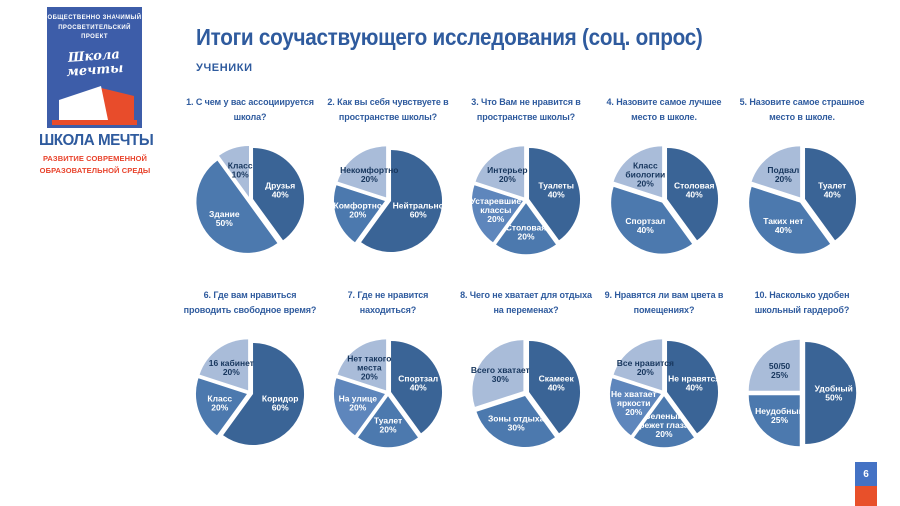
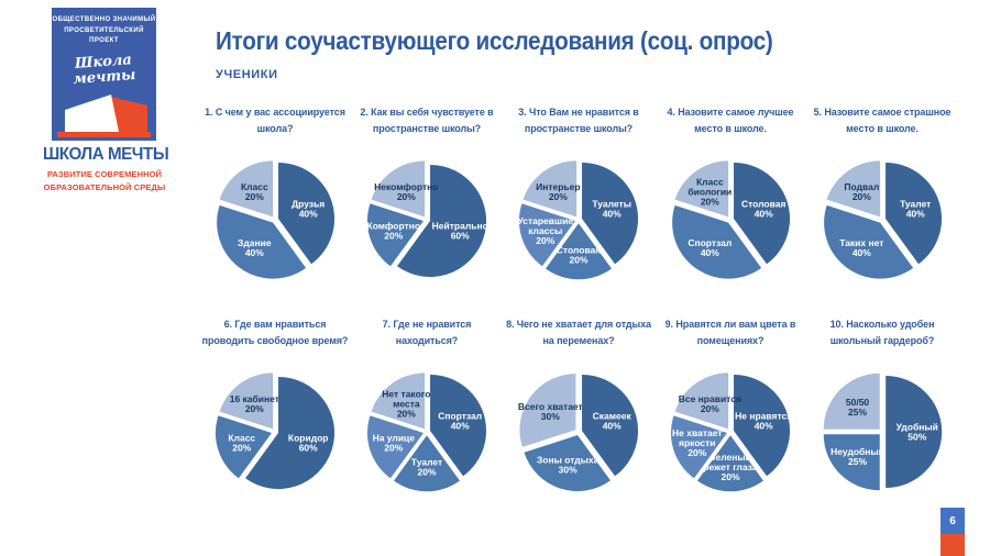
1. С чем у вас ассоциируется школа?/Здание: 50% -> 40%
1. С чем у вас ассоциируется школа?/Класс: 10% -> 20%
